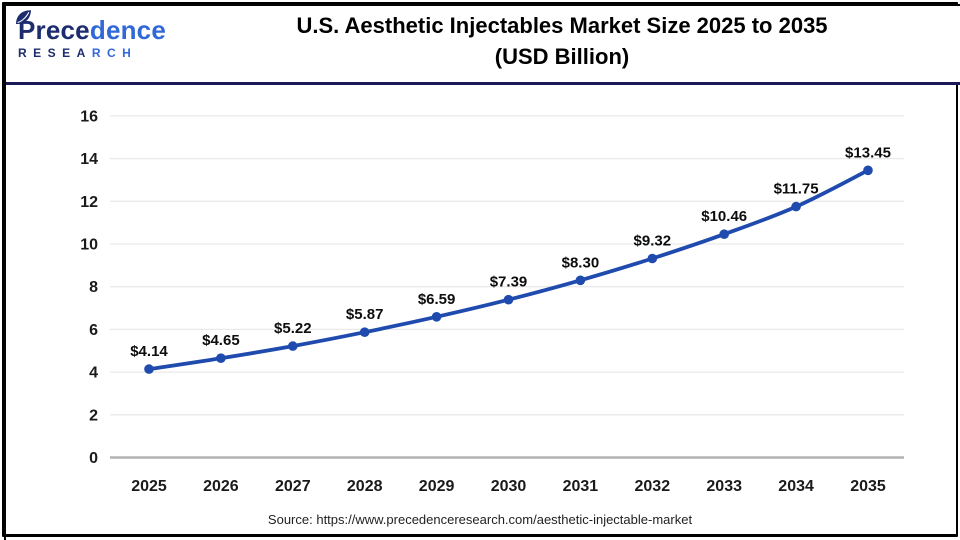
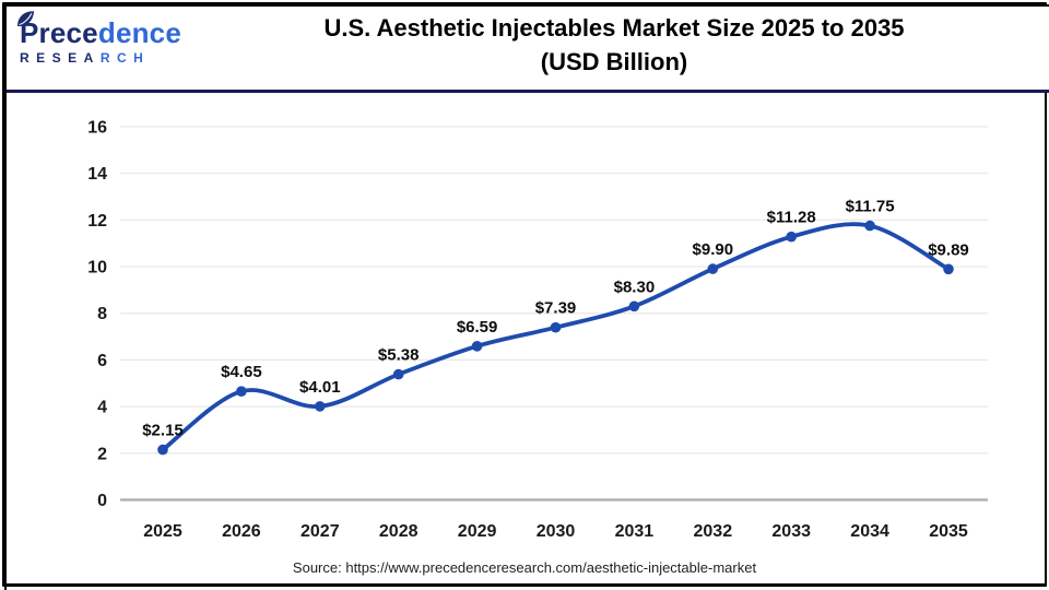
2025: $4.14 -> $2.15
2027: $5.22 -> $4.01
2028: $5.87 -> $5.38
2032: $9.32 -> $9.90
2033: $10.46 -> $11.28
2035: $13.45 -> $9.89
